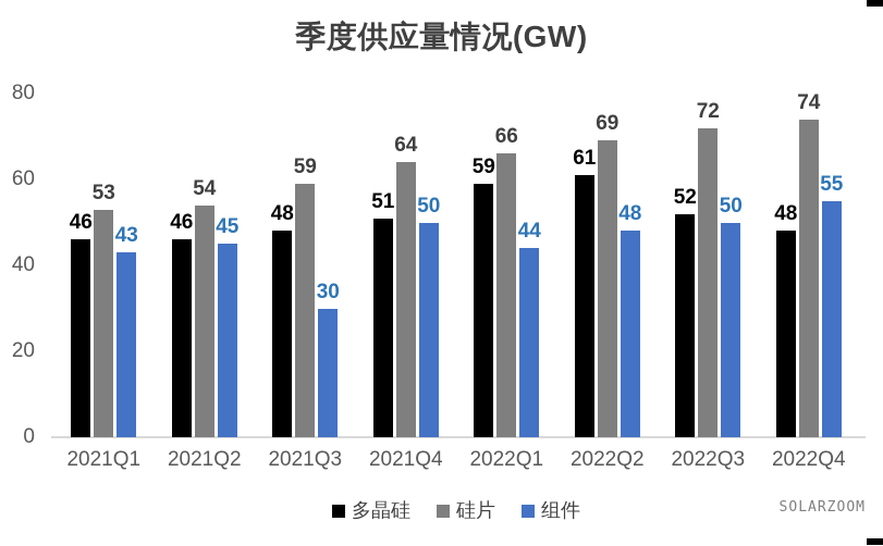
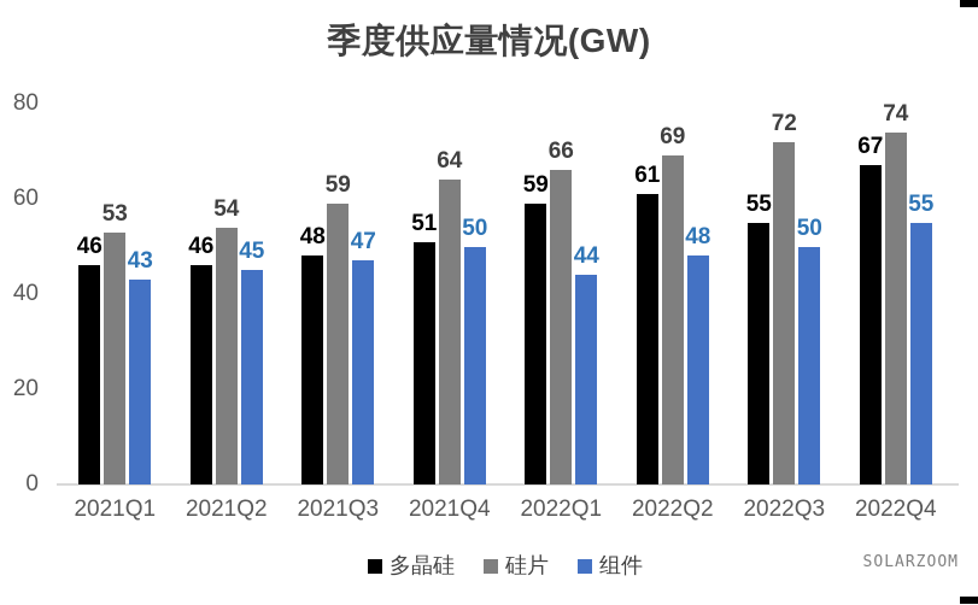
组件/2021Q3: 30 -> 47
多晶硅/2022Q3: 52 -> 55
多晶硅/2022Q4: 48 -> 67
